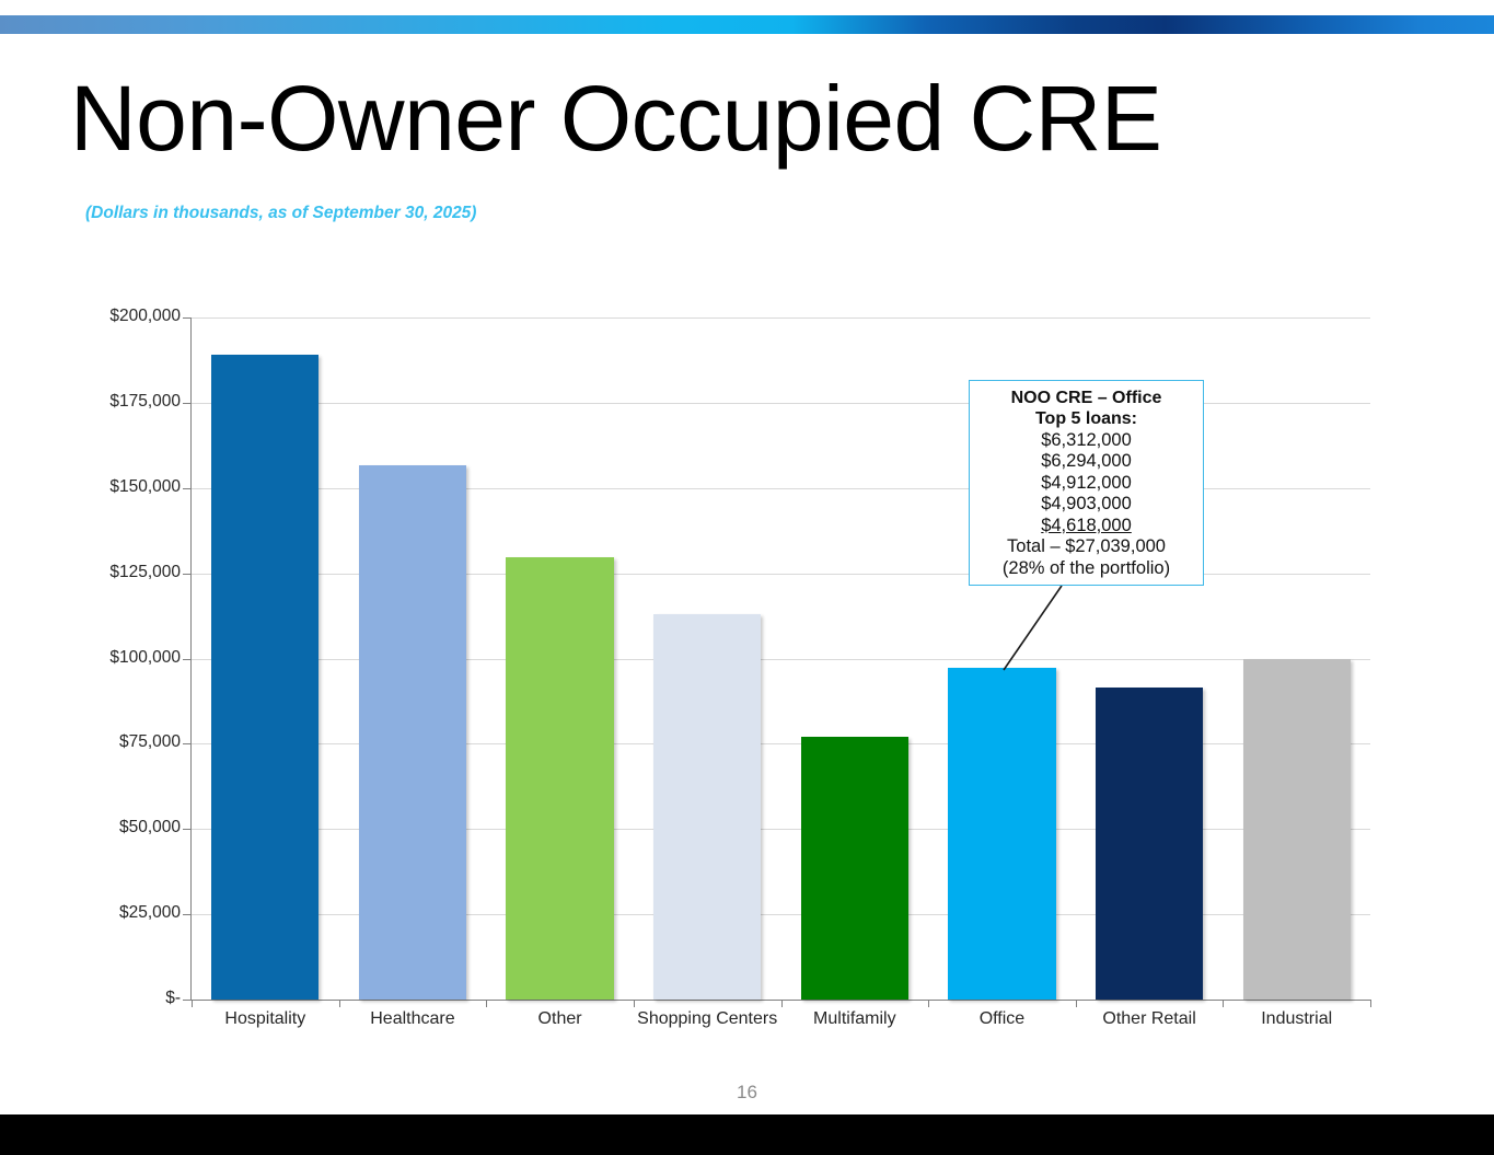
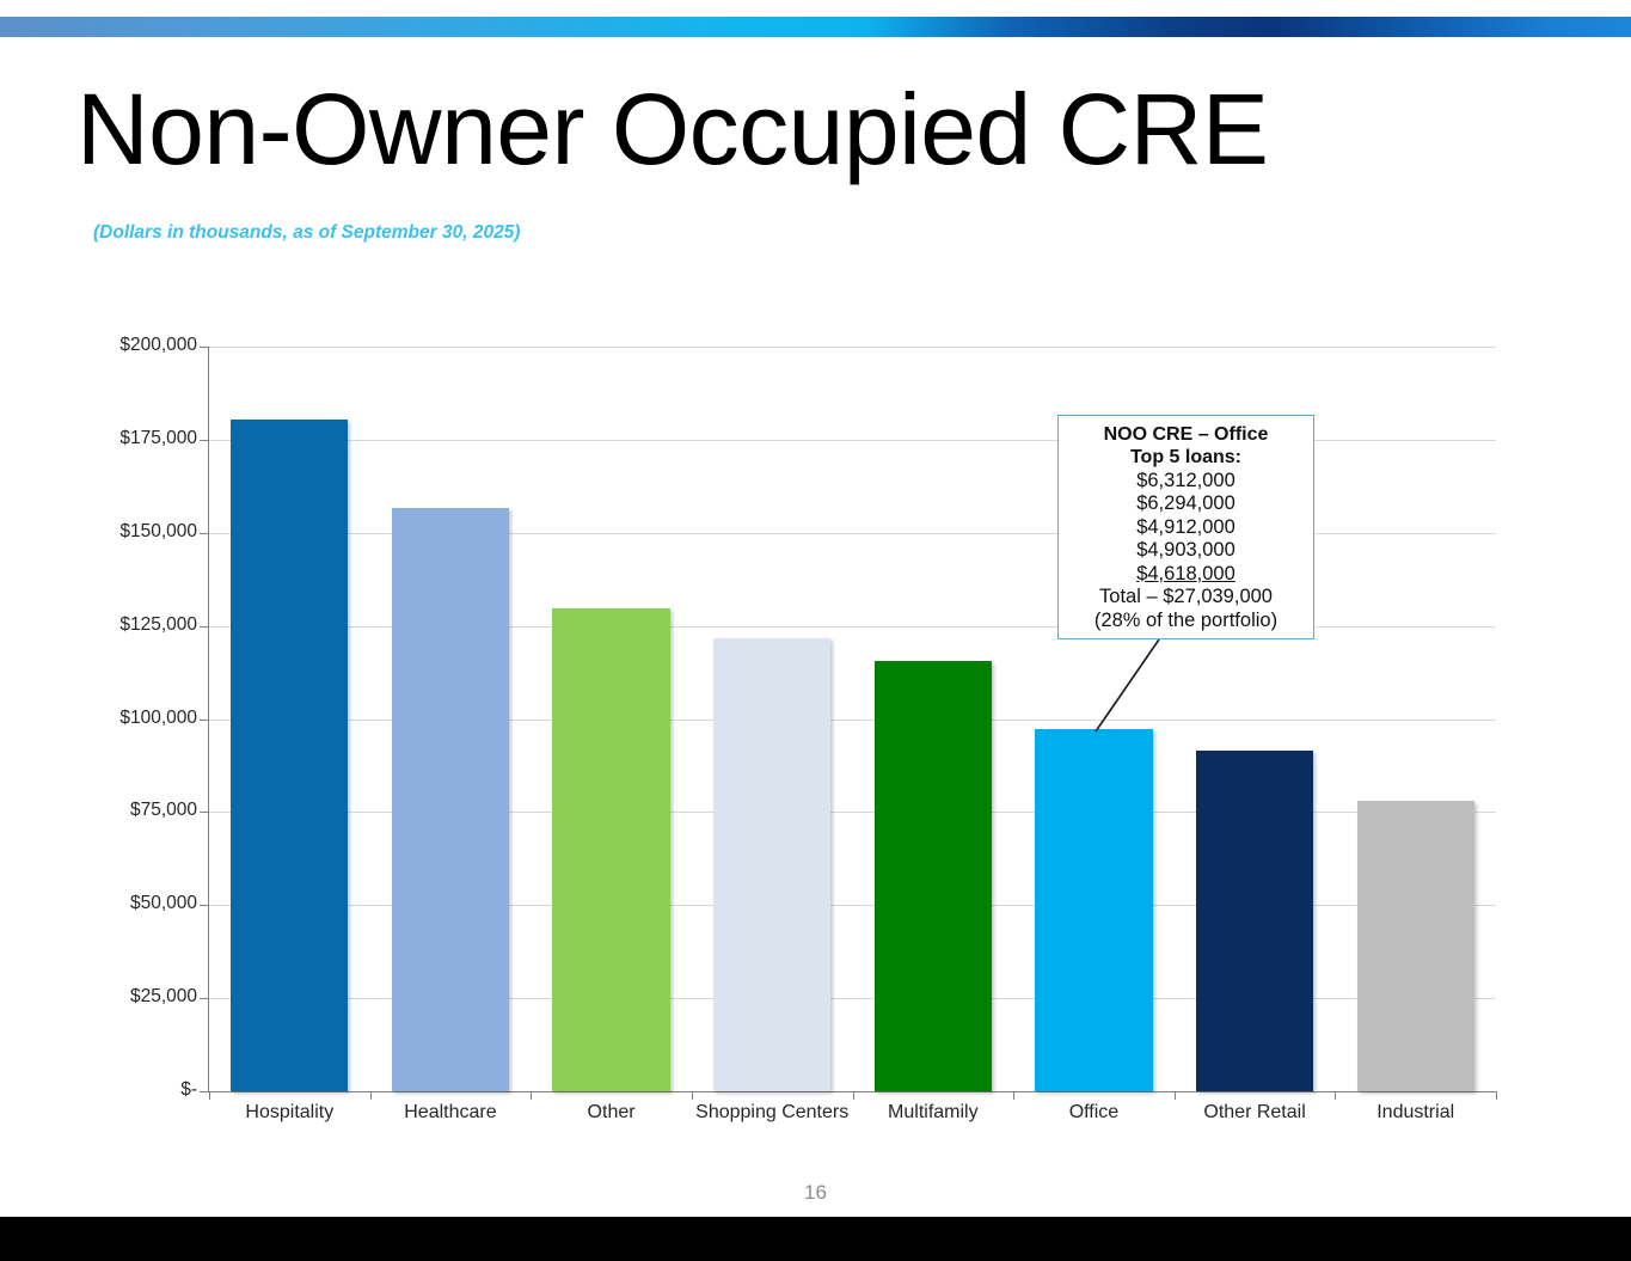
Hospitality: $189000 -> $180000
Shopping Centers: $113000 -> $122000
Multifamily: $77000 -> $116000
Industrial: $100000 -> $78000
